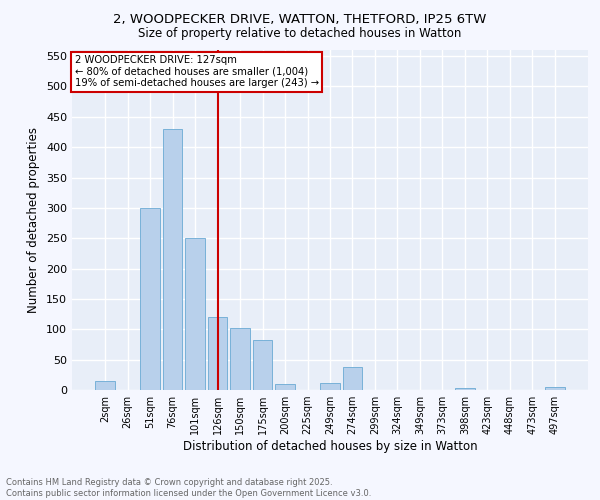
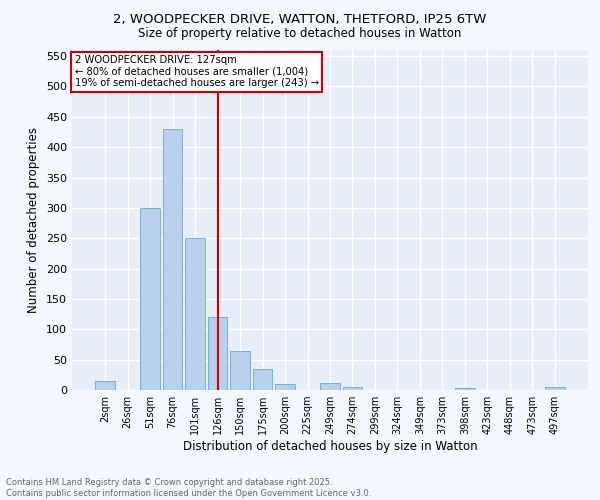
150sqm: 102 -> 65
175sqm: 82 -> 35
274sqm: 38 -> 5
